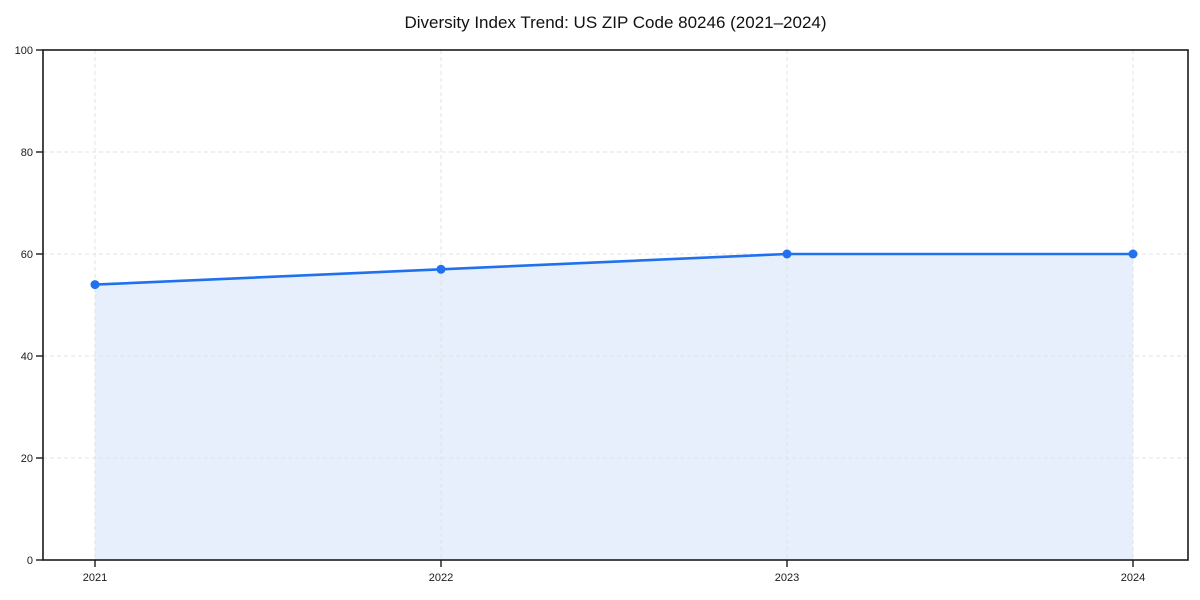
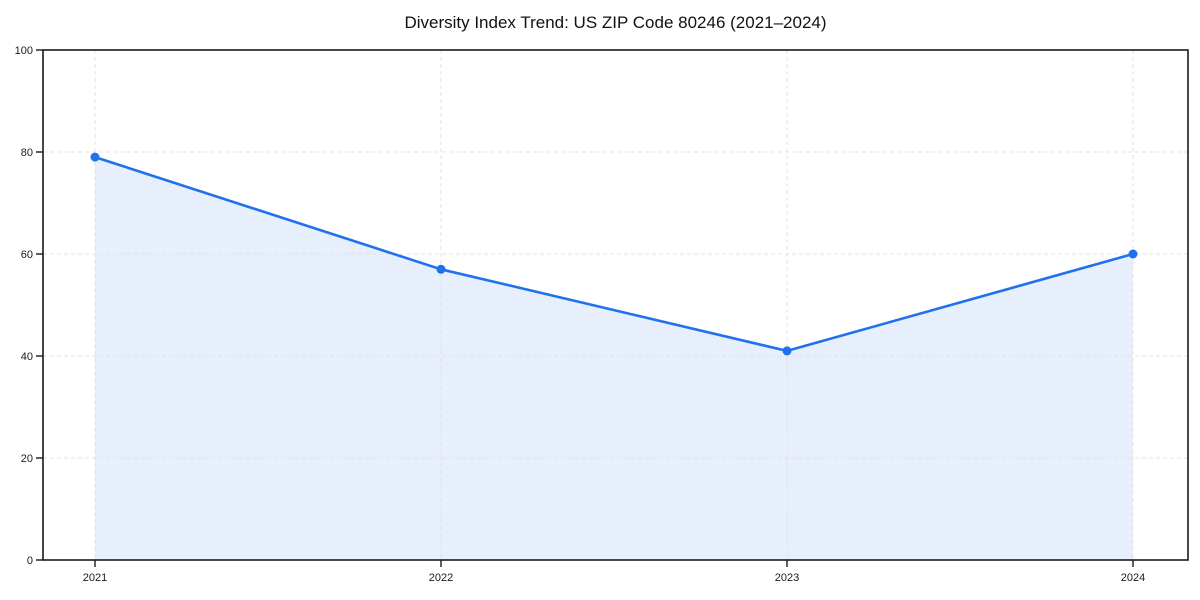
2021: 54 -> 79
2023: 60 -> 41
